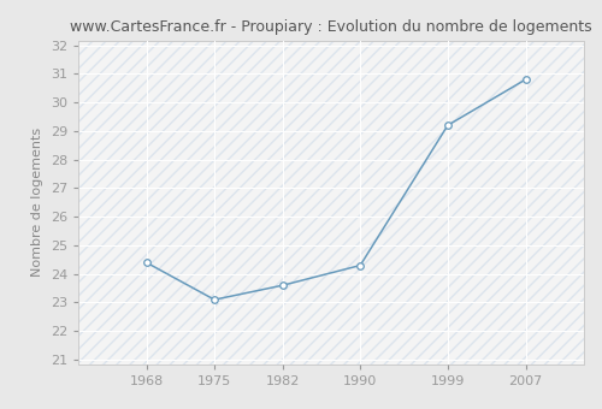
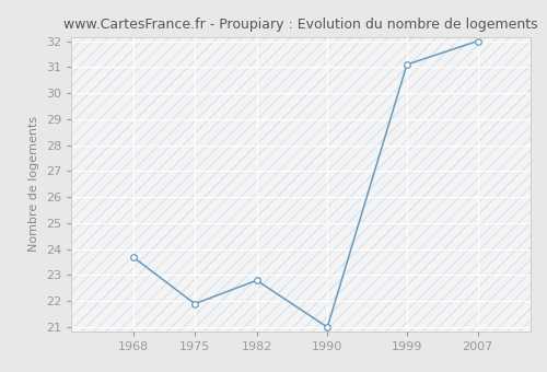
1968: 24.4 -> 23.7
1975: 23.1 -> 21.9
1982: 23.6 -> 22.8
1990: 24.3 -> 21.0
1999: 29.2 -> 31.1
2007: 30.8 -> 32.0
